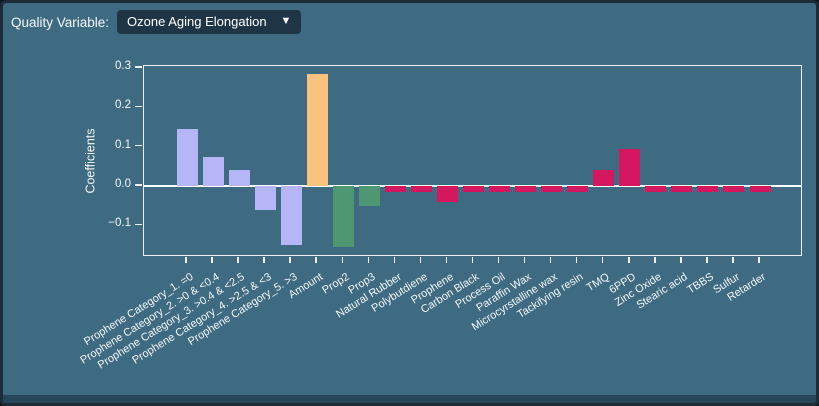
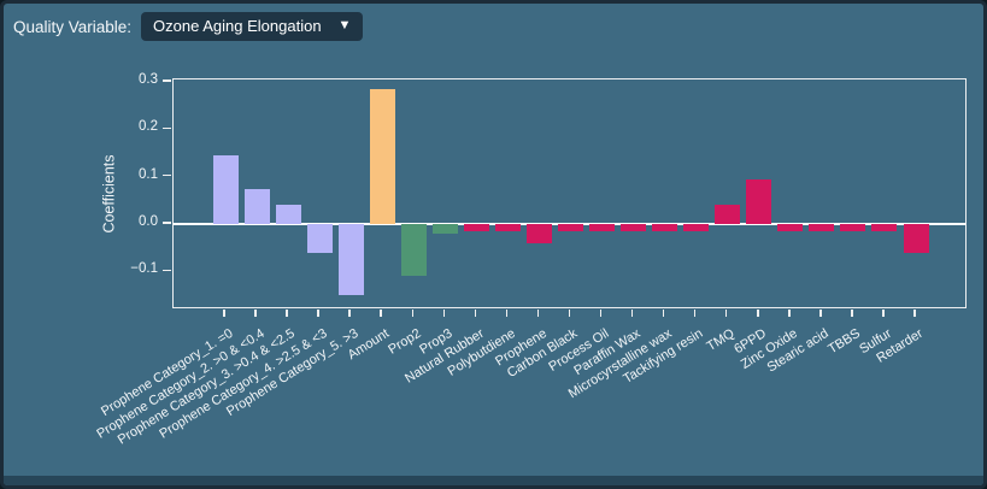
Prop2: -0.15 -> -0.11
Prop3: -0.05 -> -0.02
Retarder: -0.01 -> -0.06
